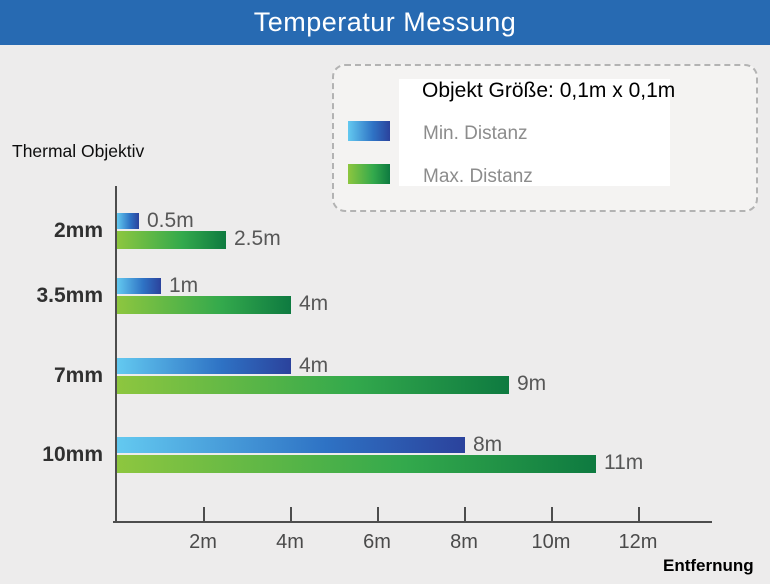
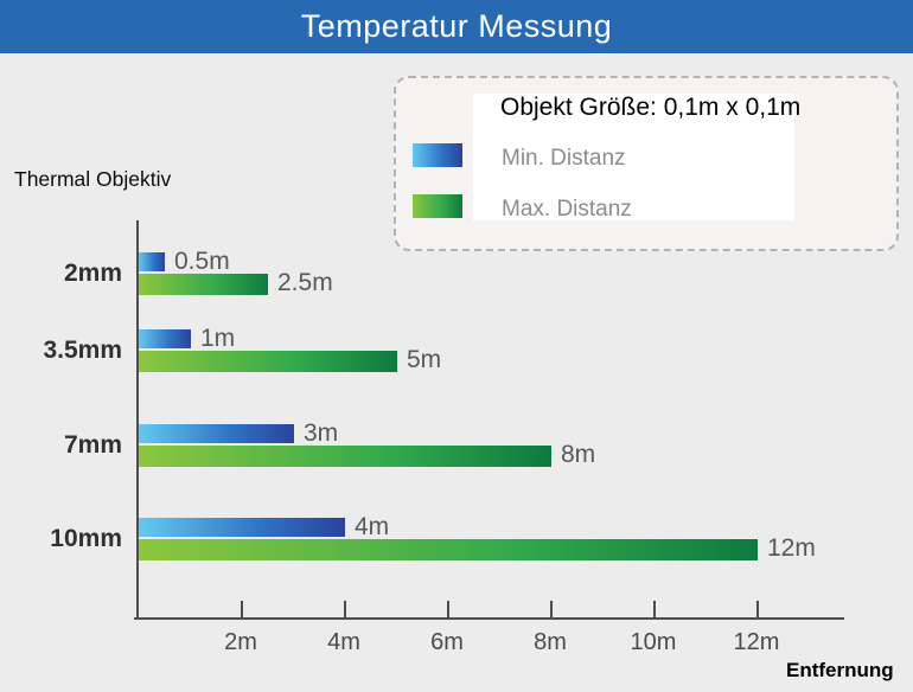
Max. Distanz/3.5mm: 4m -> 5m
Min. Distanz/7mm: 4m -> 3m
Max. Distanz/7mm: 9m -> 8m
Min. Distanz/10mm: 8m -> 4m
Max. Distanz/10mm: 11m -> 12m
